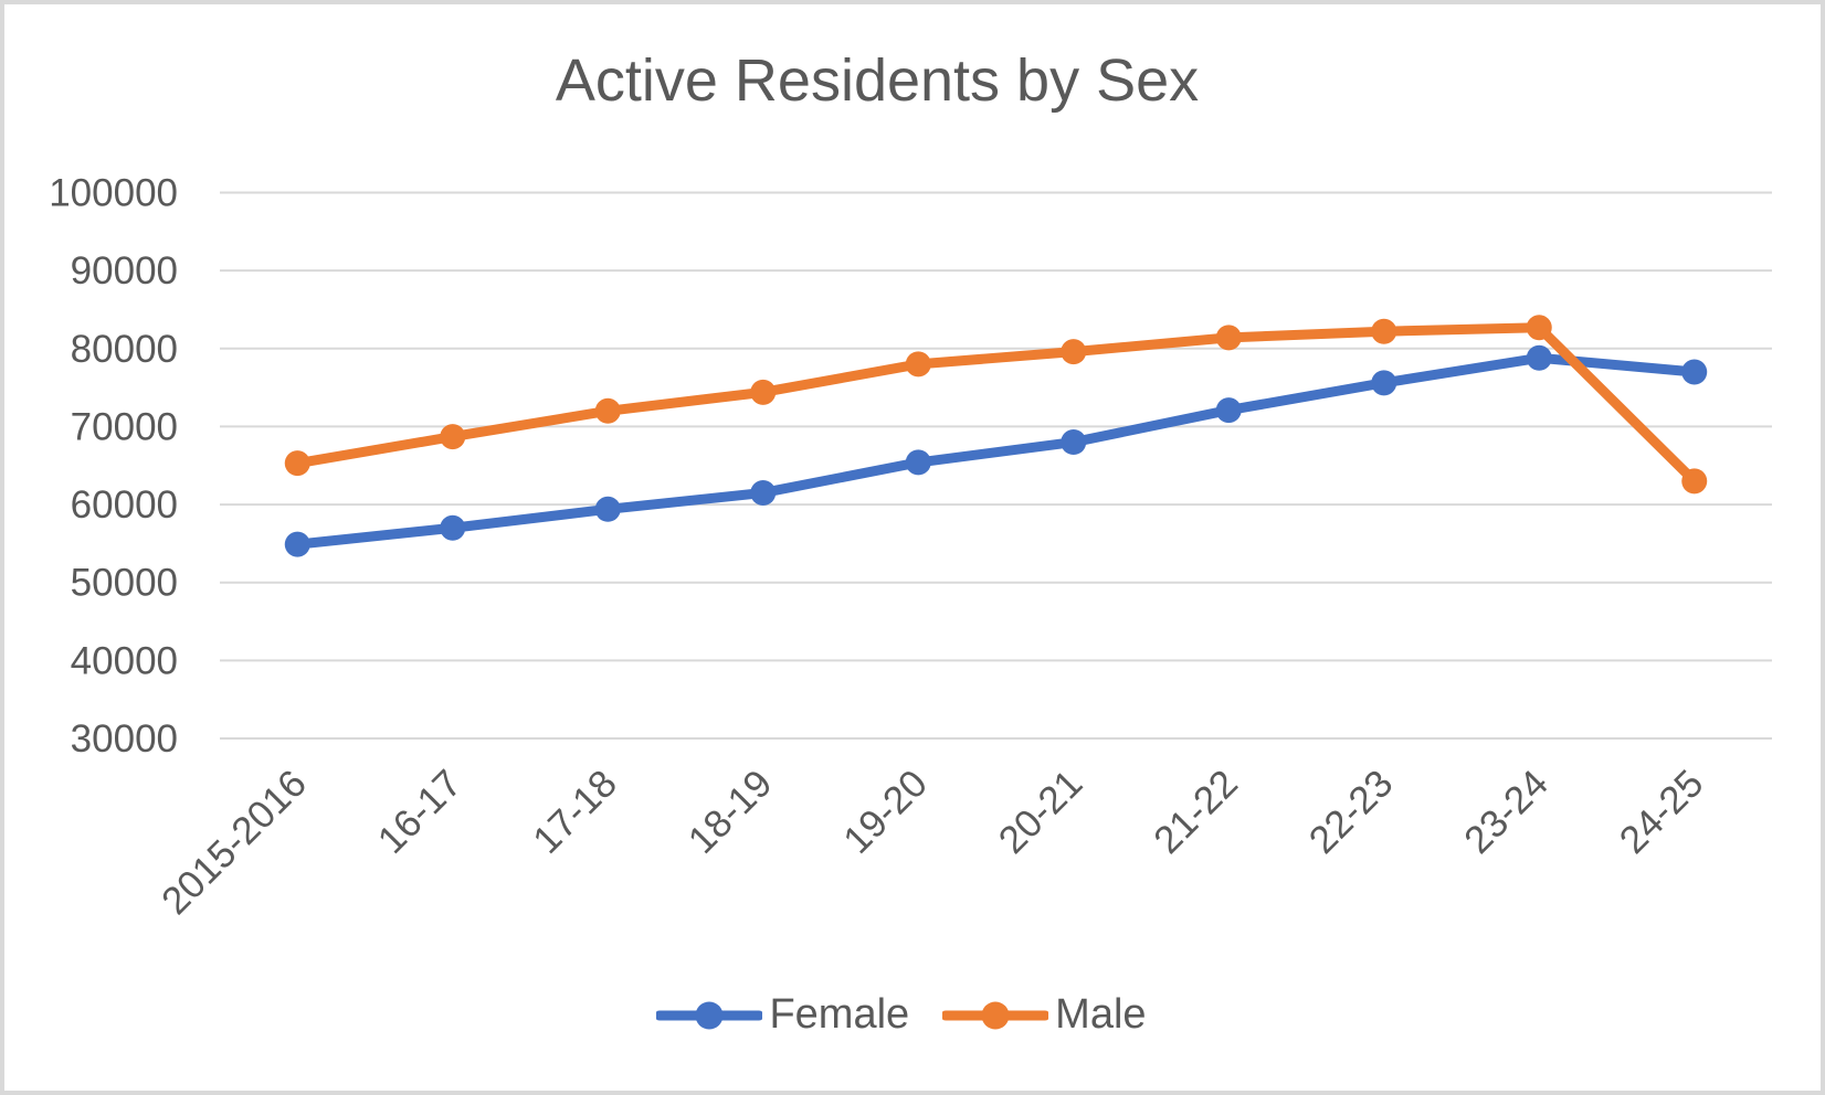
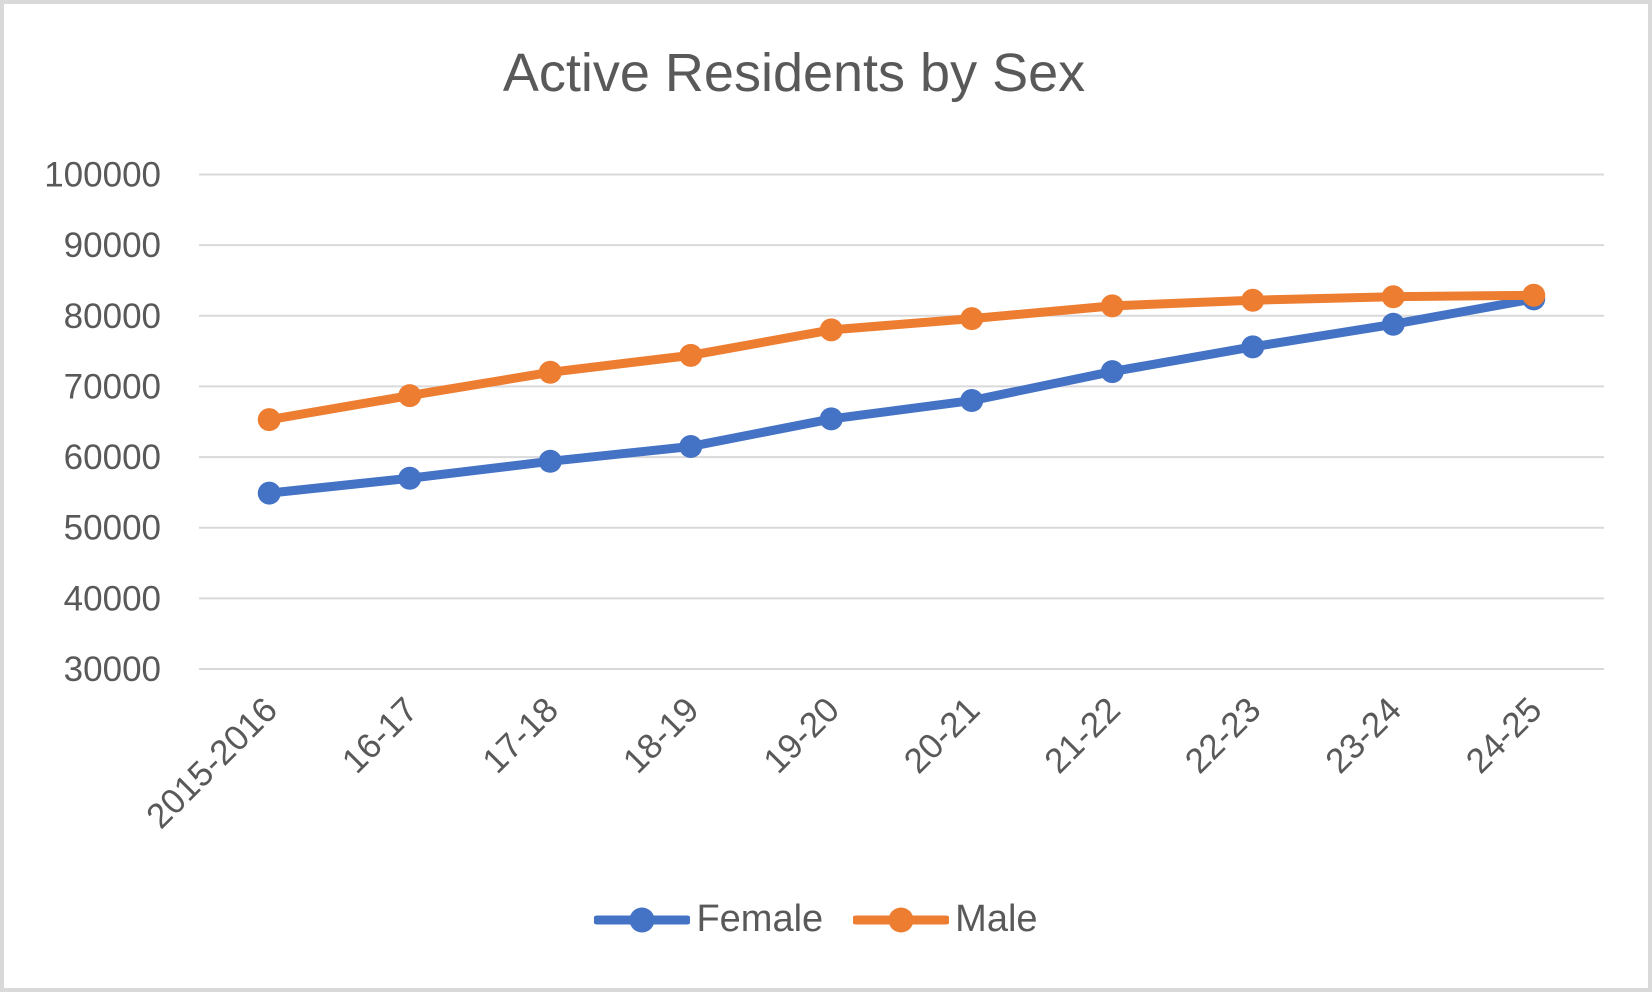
Female/24-25: 77000 -> 82000
Male/24-25: 63000 -> 83000
